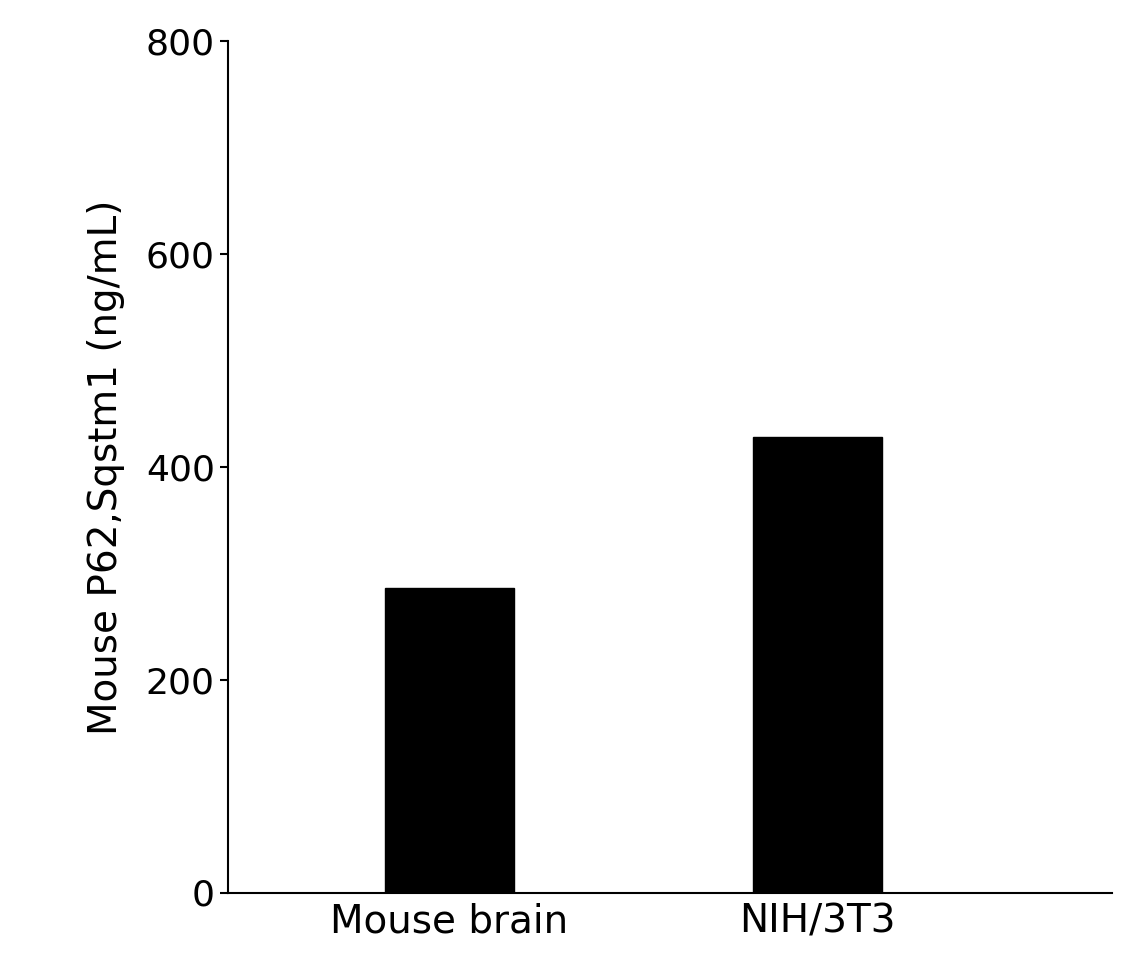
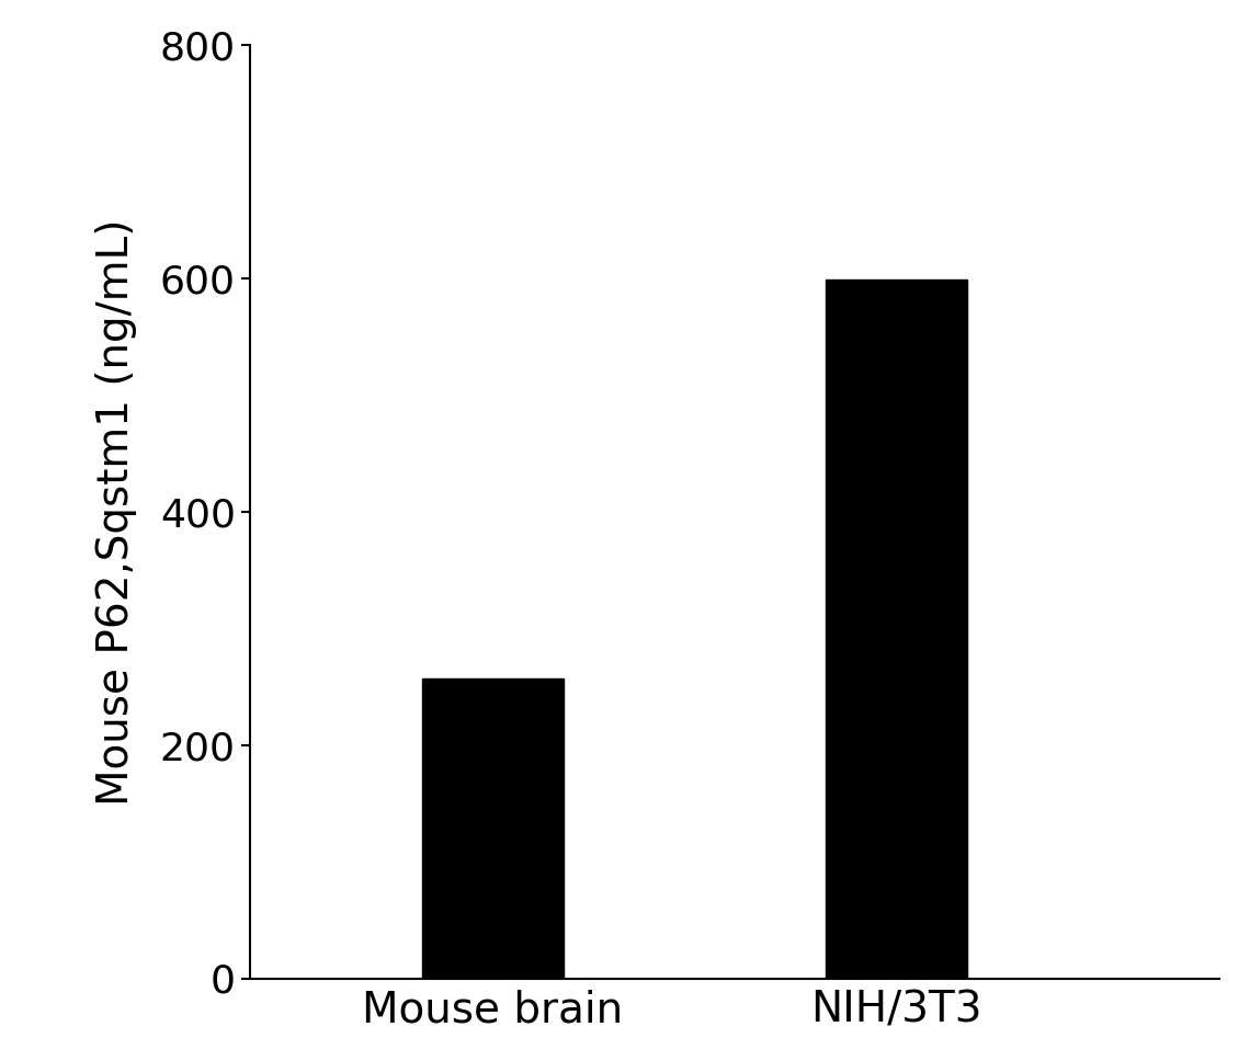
Mouse brain: 286 -> 257
NIH/3T3: 428 -> 599
